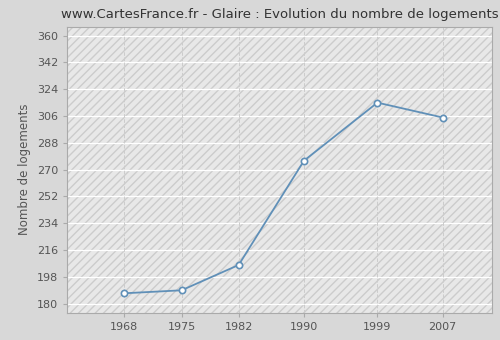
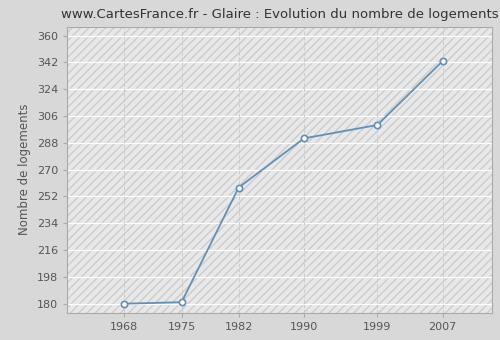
1968: 187 -> 180
1975: 189 -> 181
1982: 206 -> 258
1990: 276 -> 291
1999: 315 -> 300
2007: 305 -> 343
